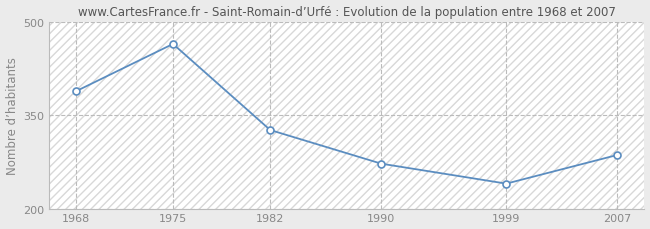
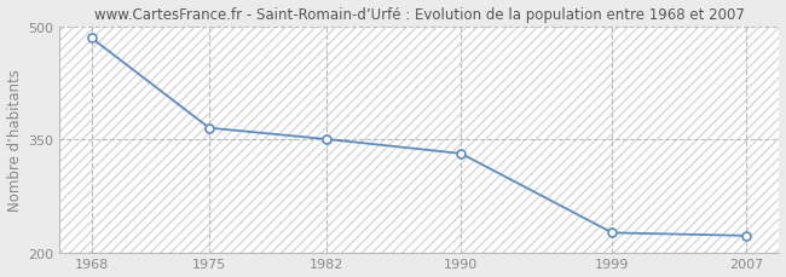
1968: 388 -> 484
1975: 464 -> 365
1982: 326 -> 350
1990: 272 -> 331
1999: 240 -> 226
2007: 286 -> 222
